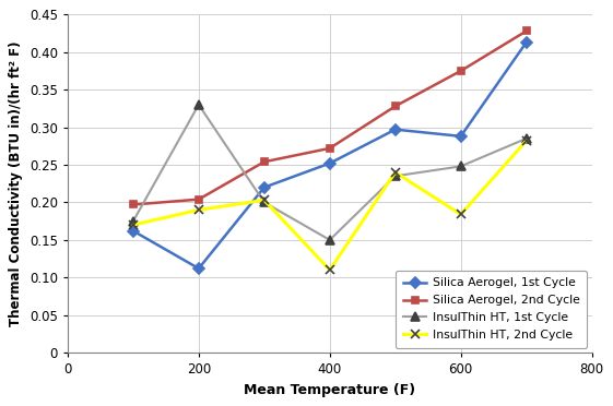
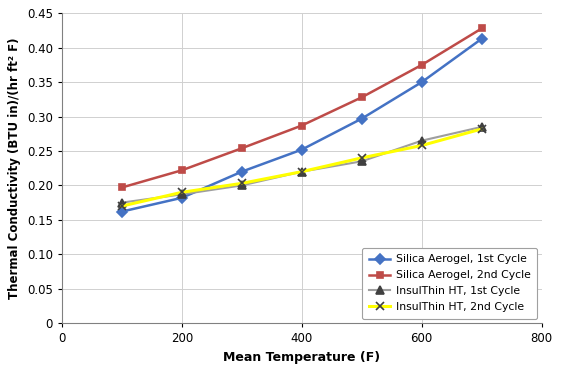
Silica Aerogel, 1st Cycle/200: 0.112 -> 0.182
Silica Aerogel, 2nd Cycle/200: 0.204 -> 0.222
InsulThin HT, 1st Cycle/200: 0.330 -> 0.187
Silica Aerogel, 2nd Cycle/400: 0.272 -> 0.287
InsulThin HT, 1st Cycle/400: 0.150 -> 0.220
InsulThin HT, 2nd Cycle/400: 0.110 -> 0.220
Silica Aerogel, 1st Cycle/600: 0.288 -> 0.350
InsulThin HT, 1st Cycle/600: 0.248 -> 0.265
InsulThin HT, 2nd Cycle/600: 0.184 -> 0.258
